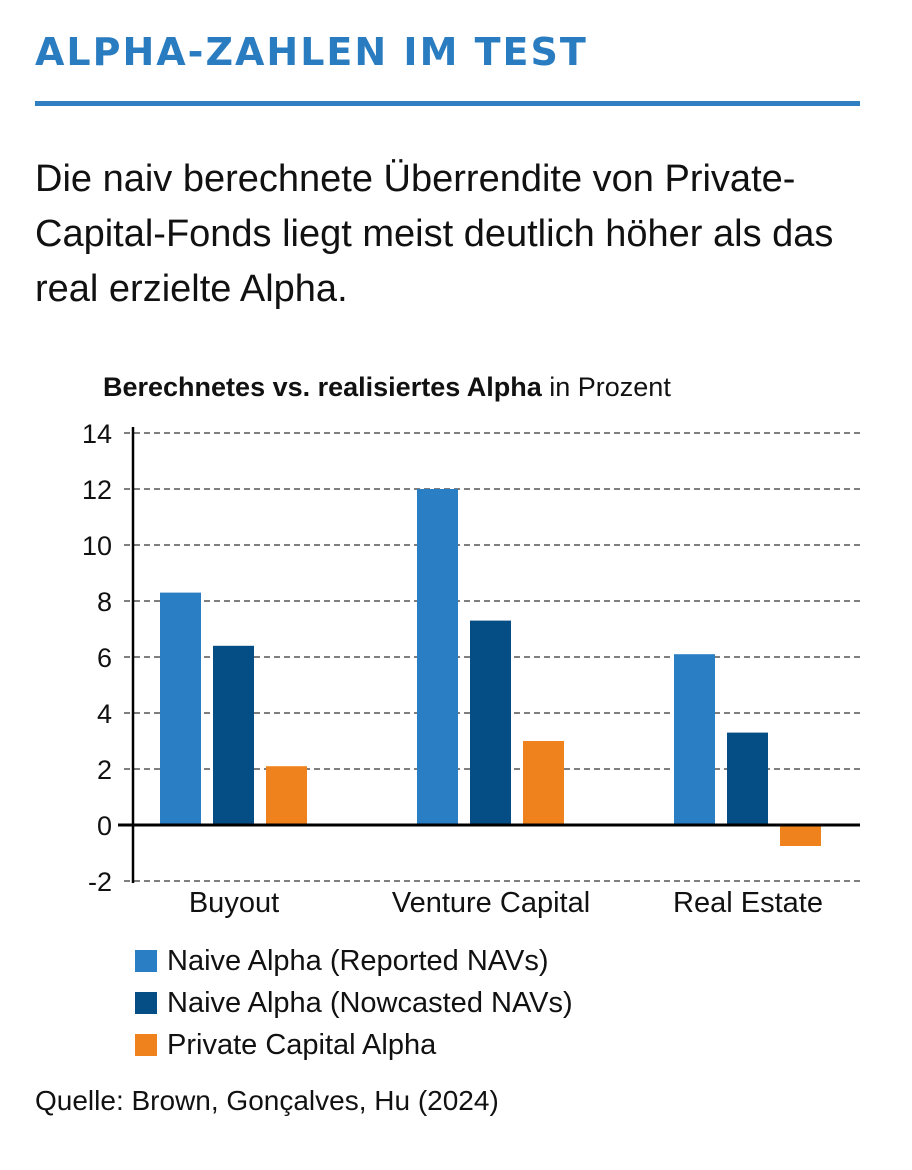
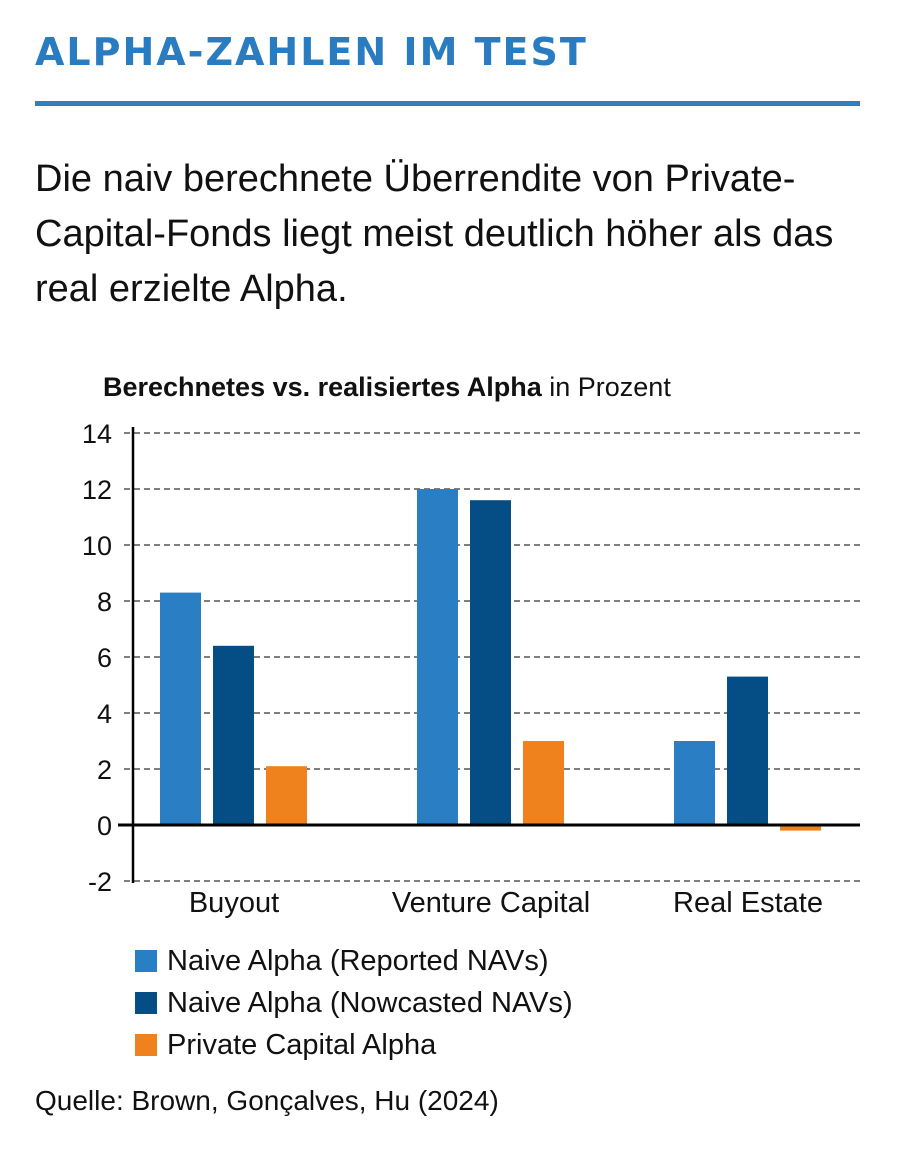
Naive Alpha (Nowcasted NAVs)/Venture Capital: 7.3 -> 11.6
Naive Alpha (Reported NAVs)/Real Estate: 6.1 -> 3.0
Naive Alpha (Nowcasted NAVs)/Real Estate: 3.3 -> 5.3
Private Capital Alpha/Real Estate: -0.8 -> -0.2
